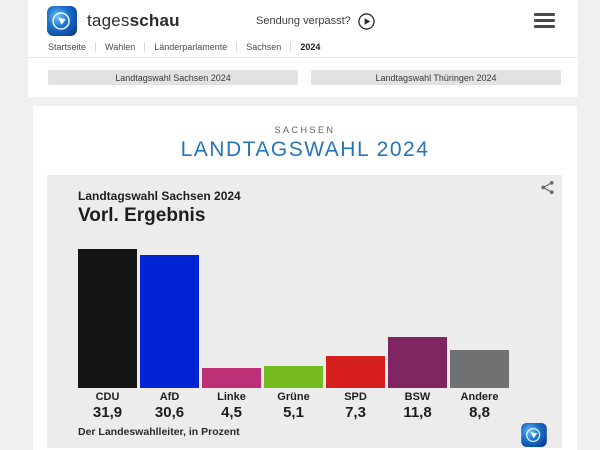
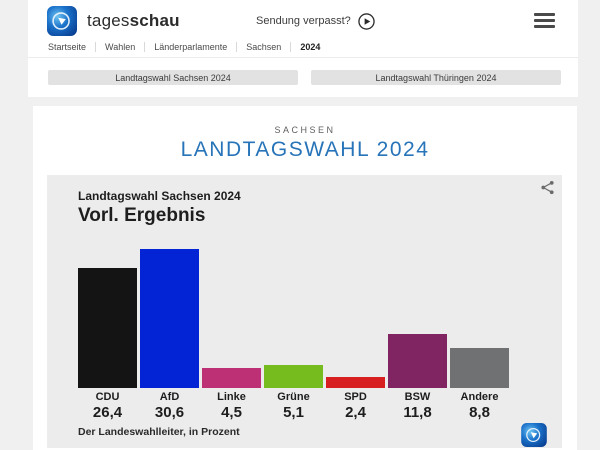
CDU: 31,9 -> 26,4
SPD: 7,3 -> 2,4
